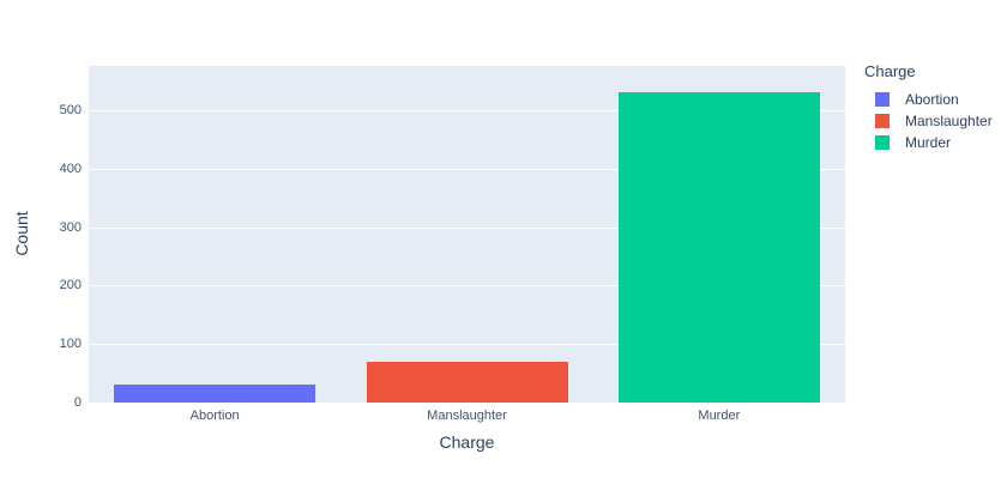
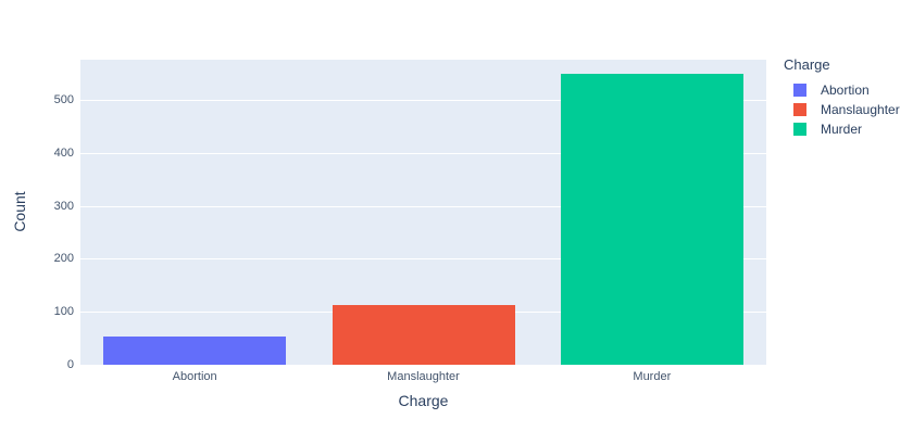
Abortion: 30 -> 50
Manslaughter: 70 -> 110
Murder: 530 -> 550
